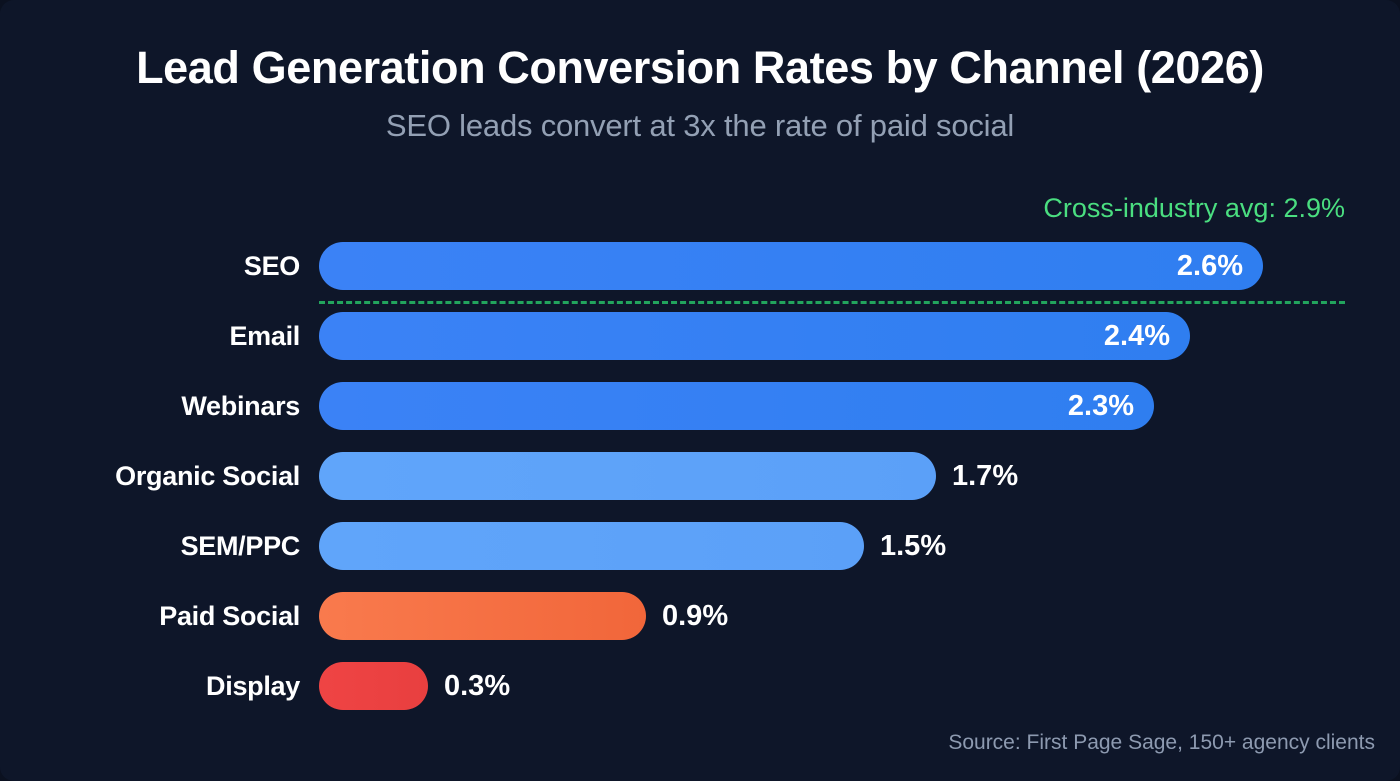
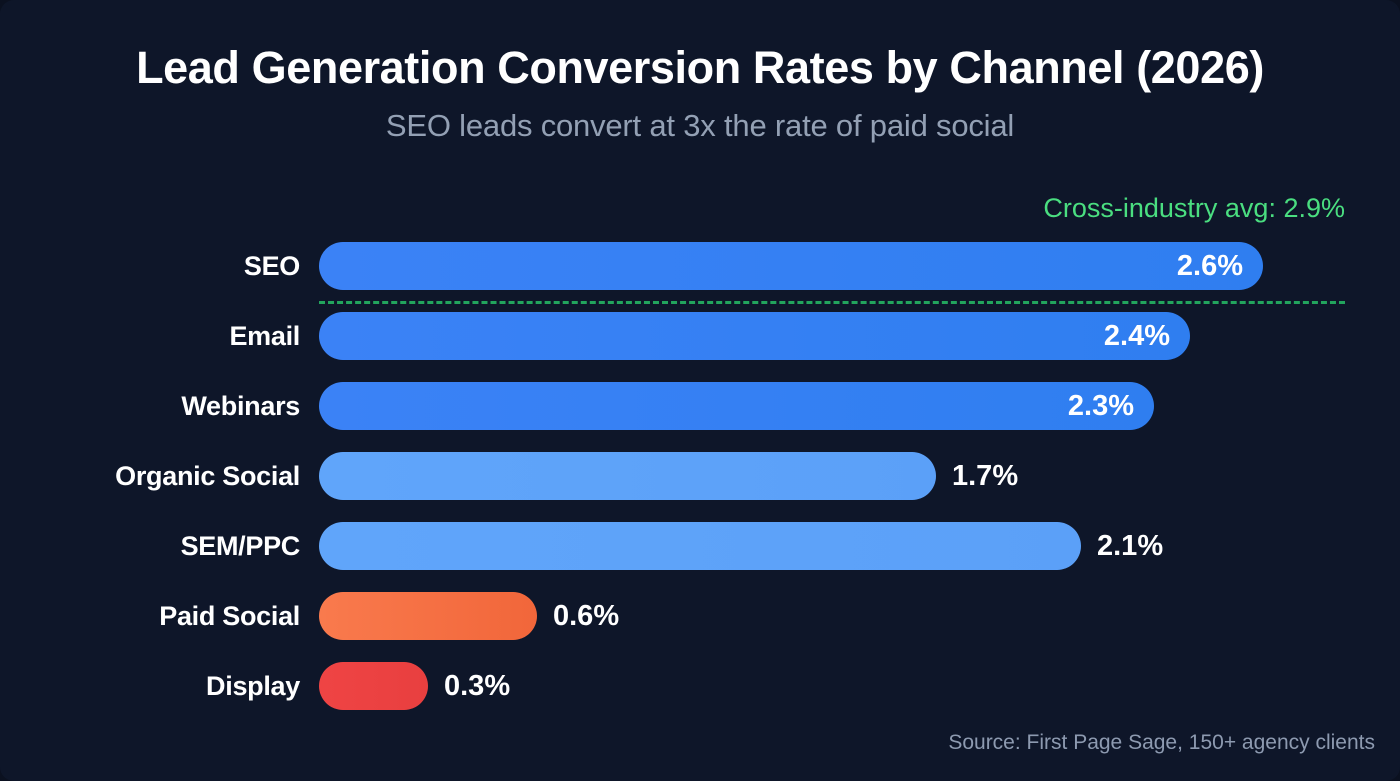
SEM/PPC: 1.5% -> 2.1%
Paid Social: 0.9% -> 0.6%
